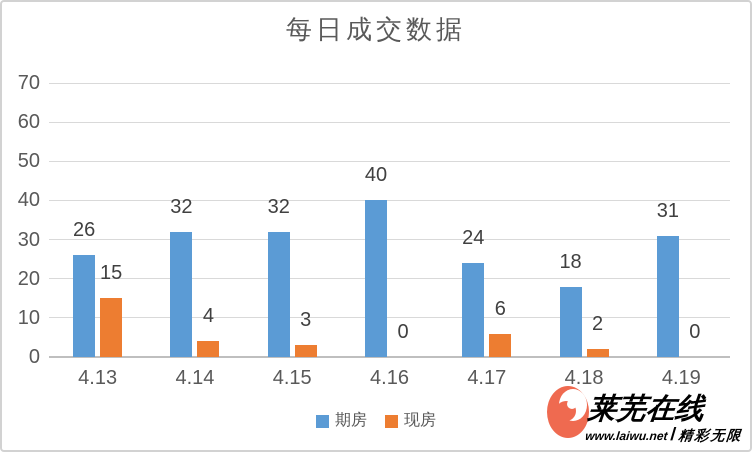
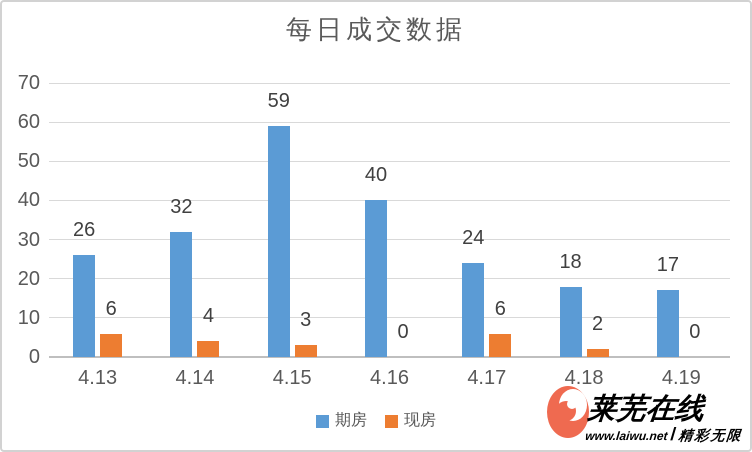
现房/4.13: 15 -> 6
期房/4.15: 32 -> 59
期房/4.19: 31 -> 17
